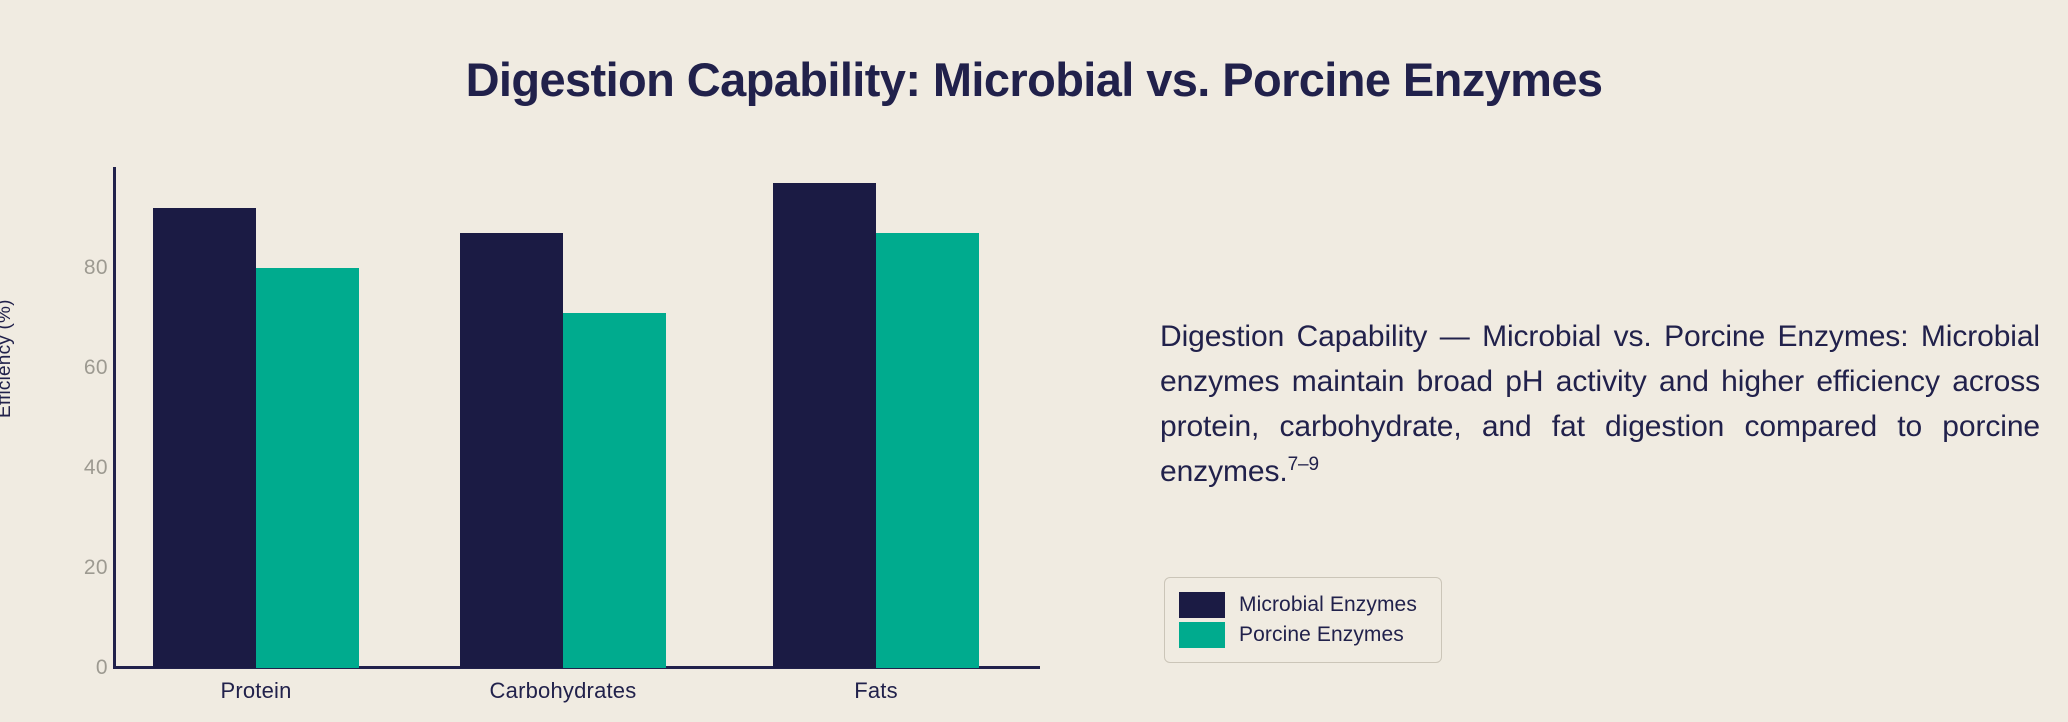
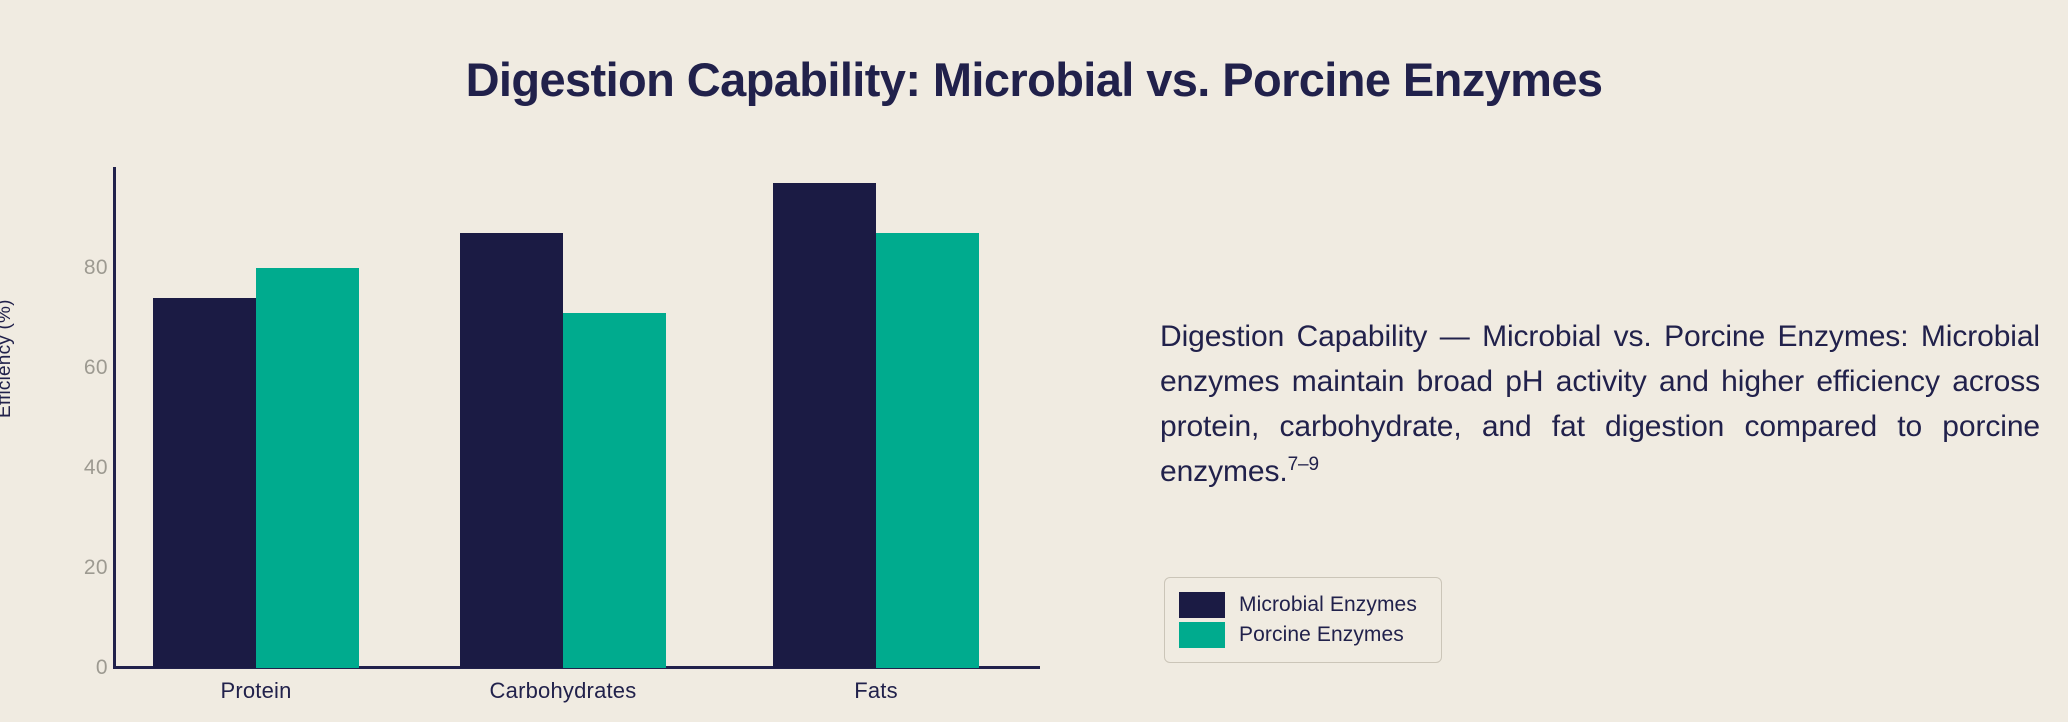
Microbial Enzymes/Protein: 92 -> 74
